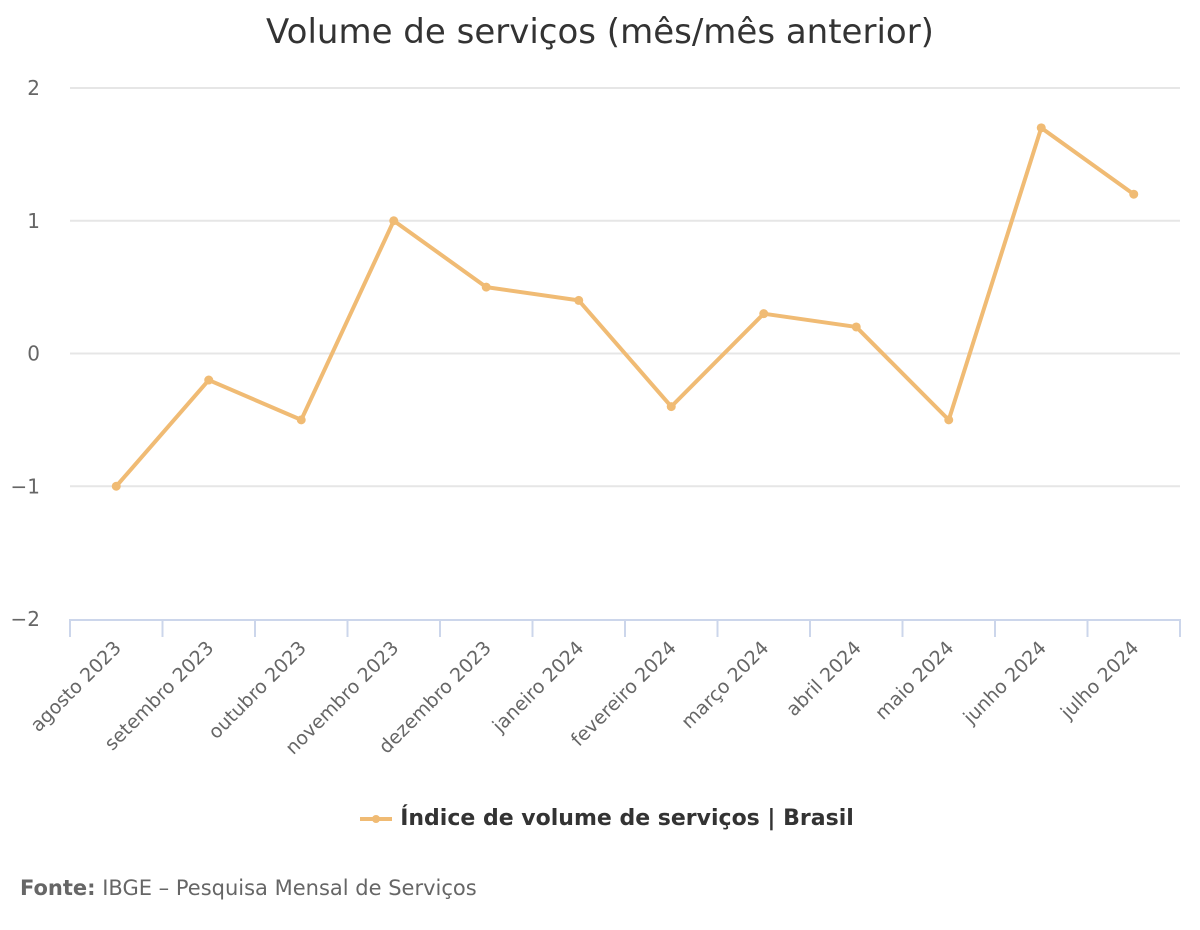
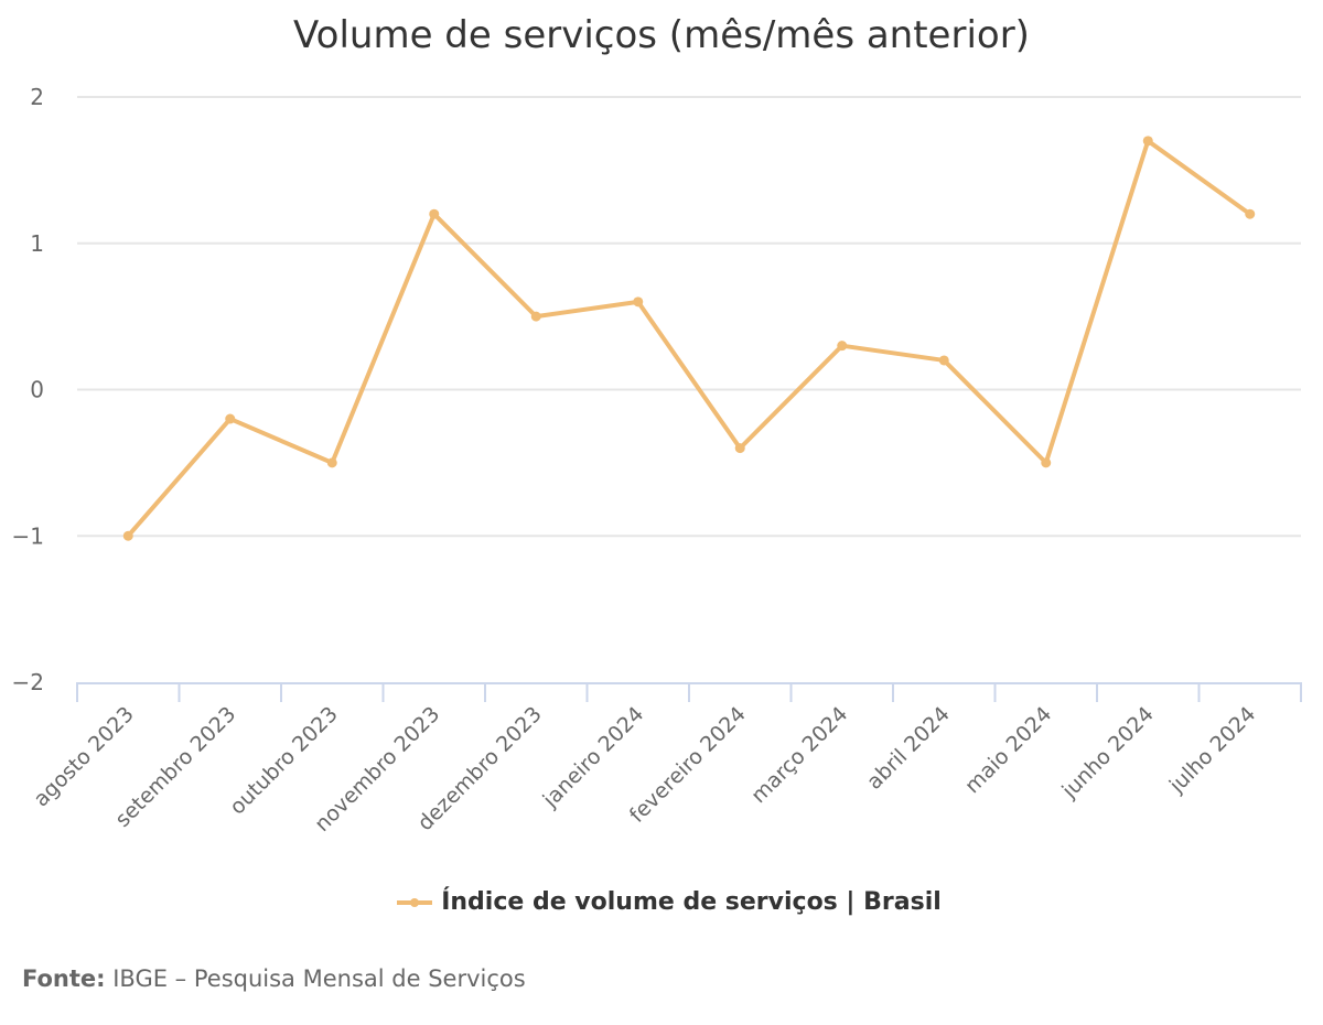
novembro 2023: 1.0 -> 1.2
janeiro 2024: 0.4 -> 0.6
